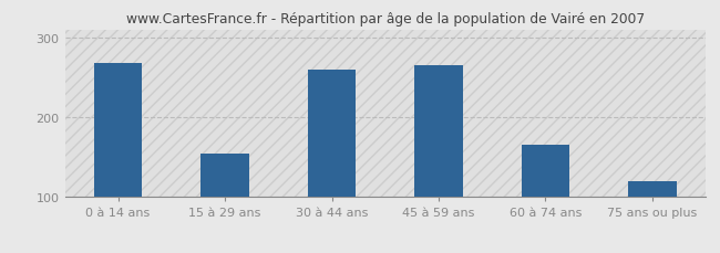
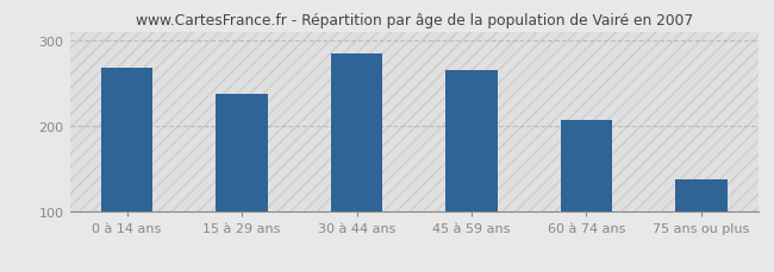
15 à 29 ans: 154 -> 237
30 à 44 ans: 260 -> 284
60 à 74 ans: 166 -> 207
75 ans ou plus: 120 -> 138
